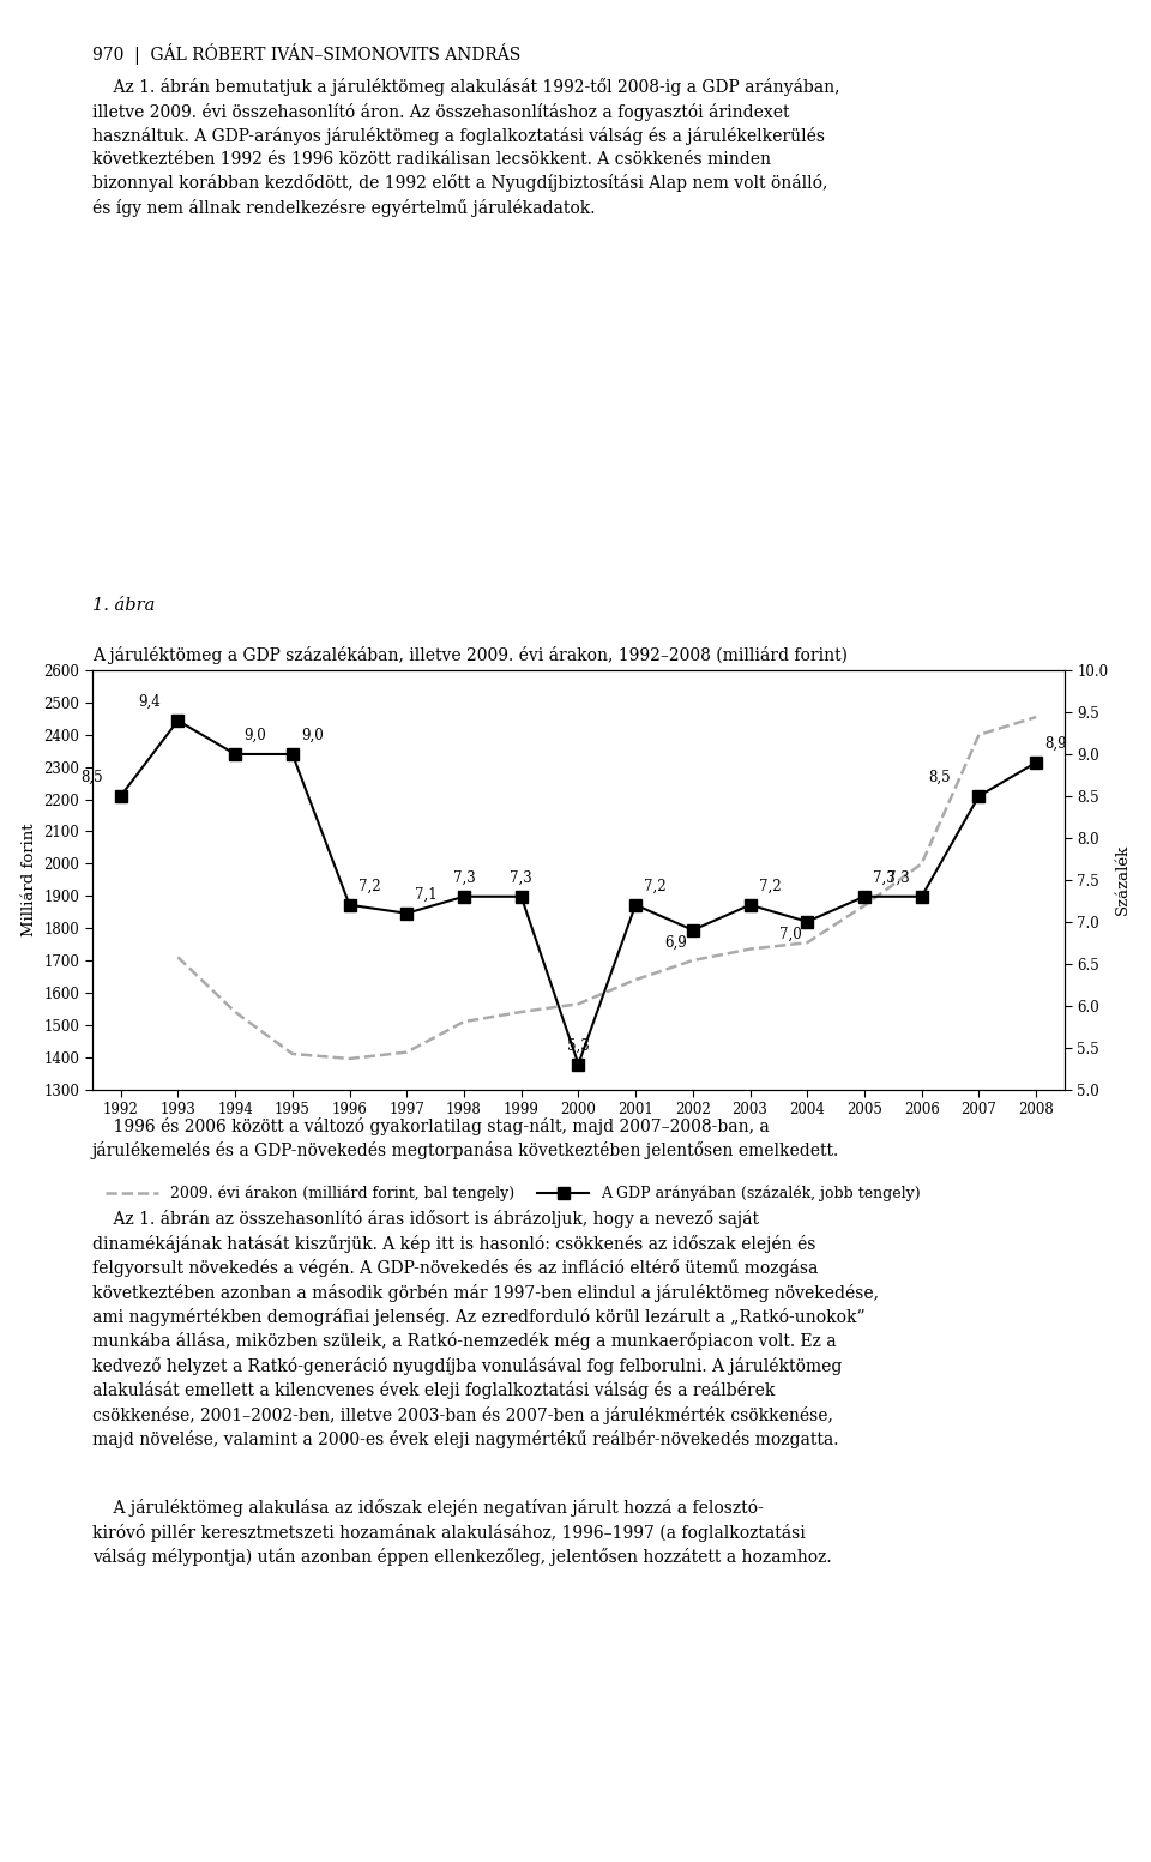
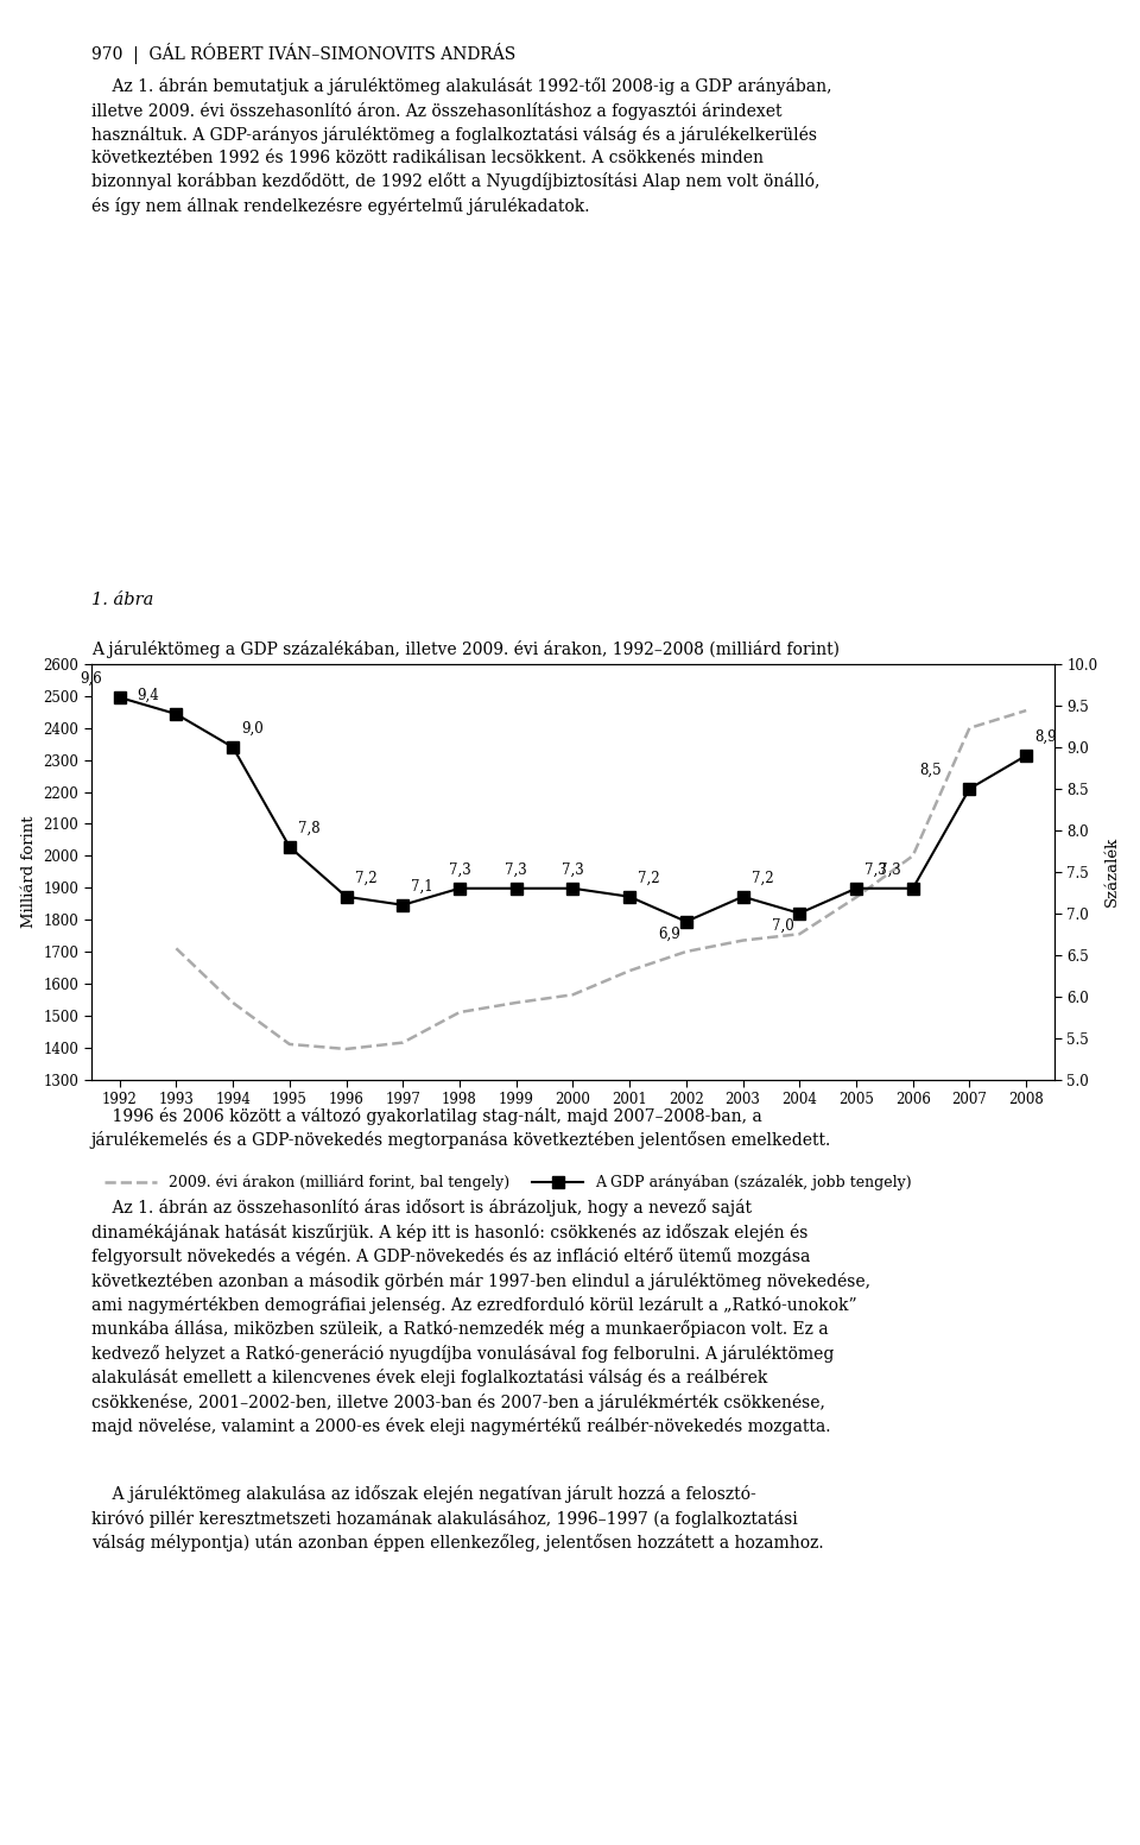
A GDP arányában (százalék, jobb tengely)/1992: 8,5 -> 9,6
A GDP arányában (százalék, jobb tengely)/1995: 9,0 -> 7,8
A GDP arányában (százalék, jobb tengely)/2000: 5,3 -> 7,3
